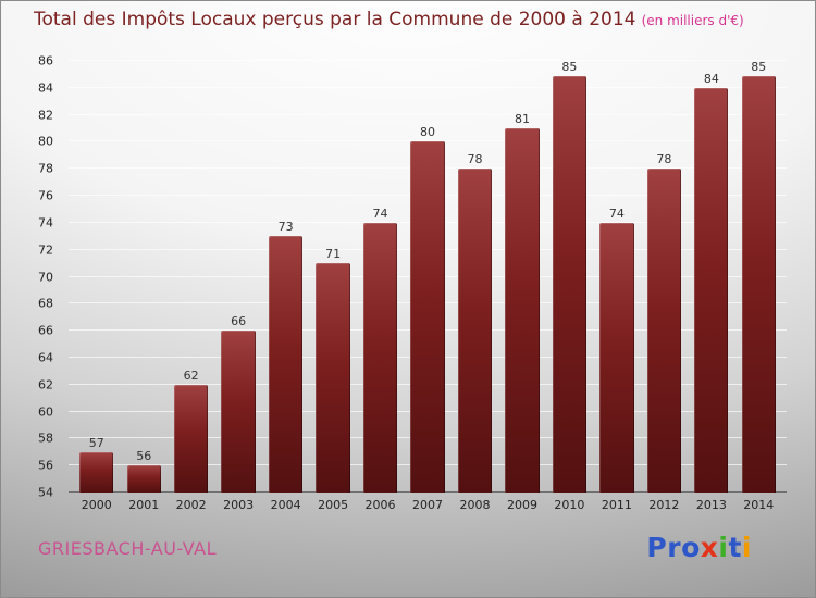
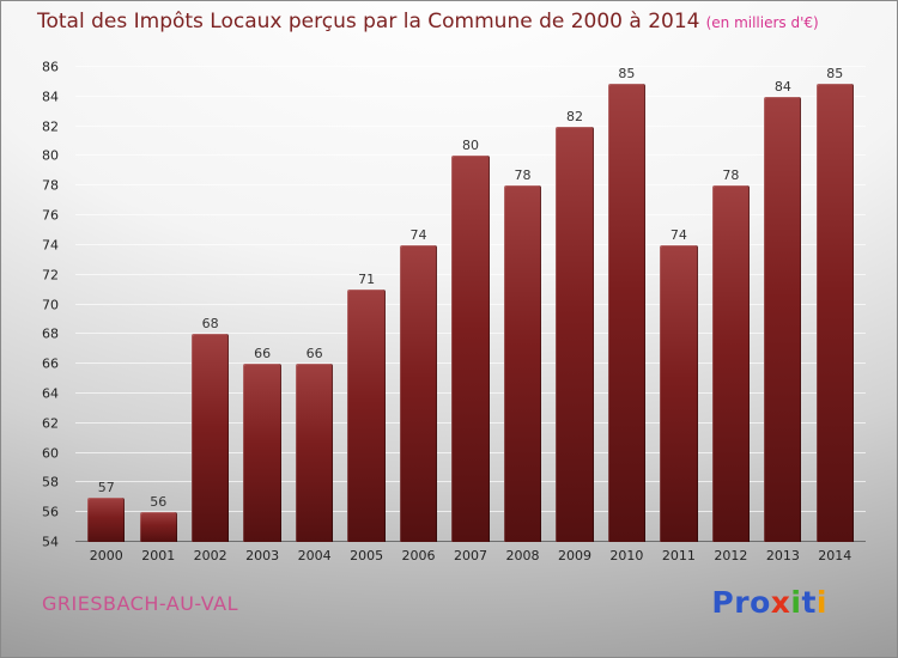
2002: 62 -> 68
2004: 73 -> 66
2009: 81 -> 82
